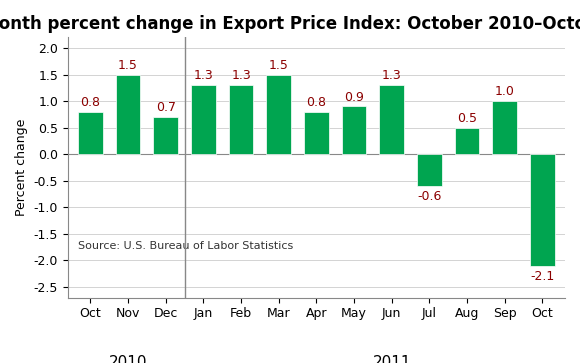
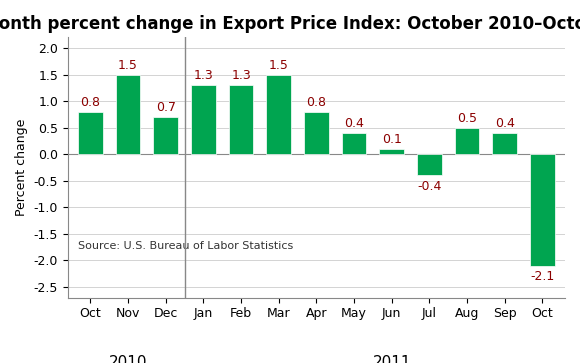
May: 0.9 -> 0.4
Jun: 1.3 -> 0.1
Jul: -0.6 -> -0.4
Sep: 1.0 -> 0.4
